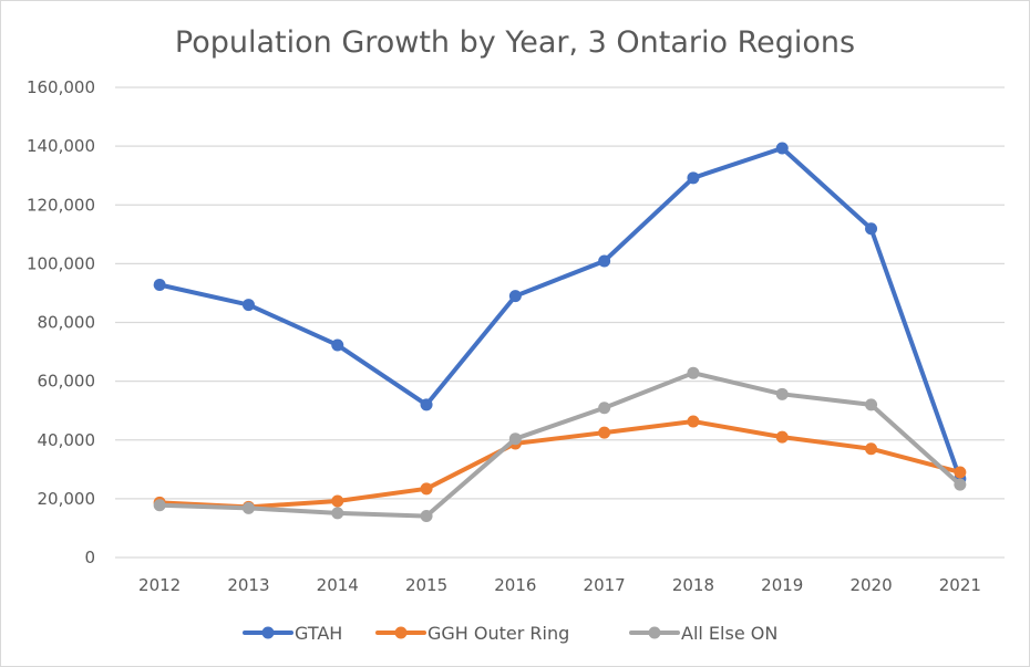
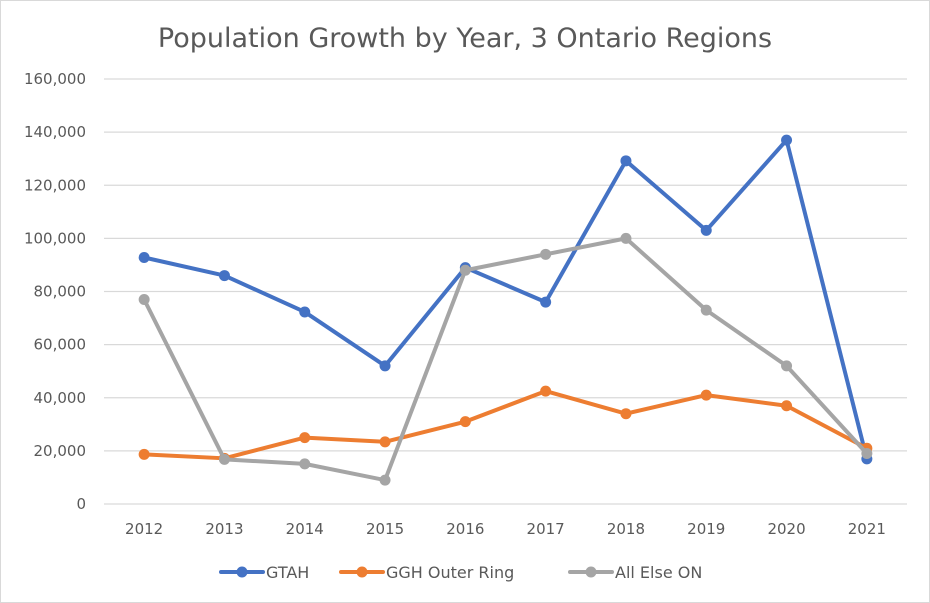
All Else ON/2012: 18000 -> 77000
GGH Outer Ring/2014: 19000 -> 25000
All Else ON/2015: 14000 -> 9000
GGH Outer Ring/2016: 39000 -> 31000
All Else ON/2016: 40000 -> 88000
GTAH/2017: 101000 -> 76000
All Else ON/2017: 51000 -> 94000
GGH Outer Ring/2018: 46000 -> 34000
All Else ON/2018: 63000 -> 100000
GTAH/2019: 139000 -> 103000
All Else ON/2019: 56000 -> 73000
GTAH/2020: 112000 -> 137000
GTAH/2021: 27000 -> 17000
GGH Outer Ring/2021: 29000 -> 21000
All Else ON/2021: 25000 -> 19000
